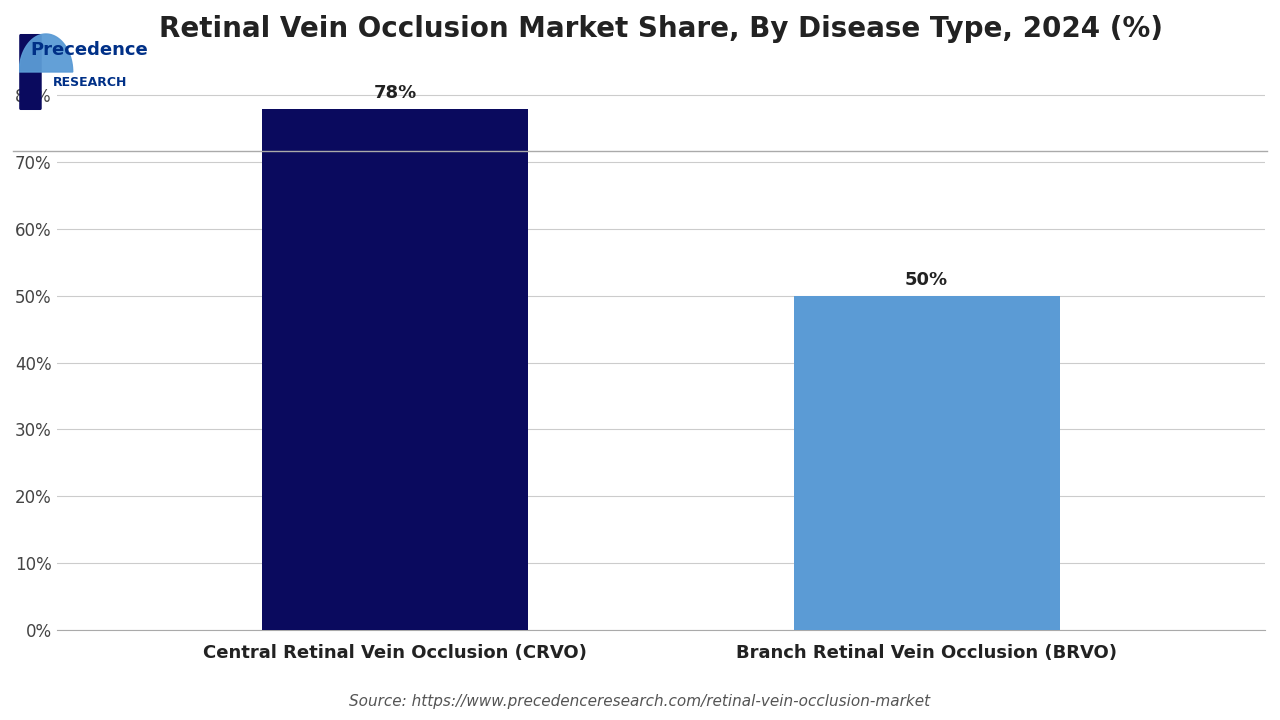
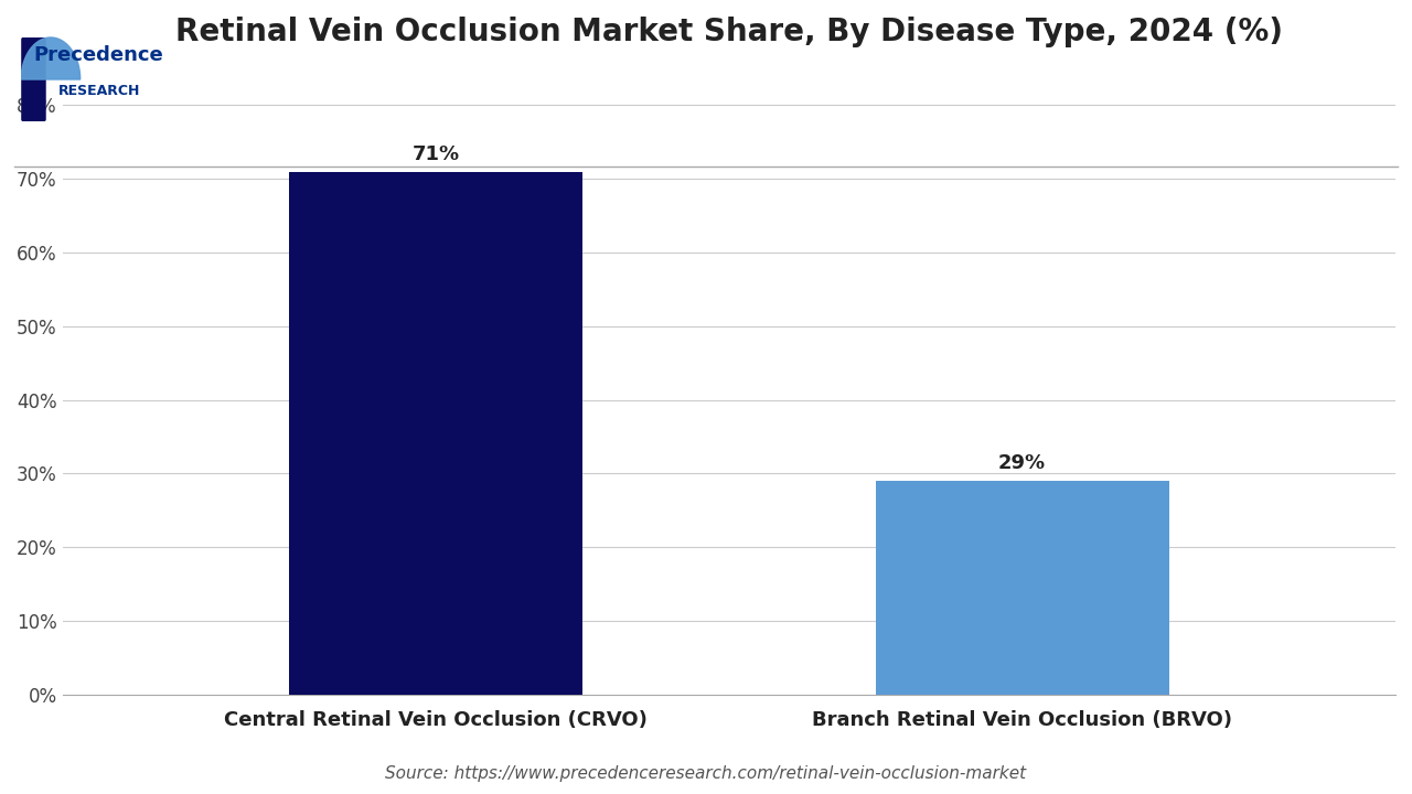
Central Retinal Vein Occlusion (CRVO): 78% -> 71%
Branch Retinal Vein Occlusion (BRVO): 50% -> 29%
